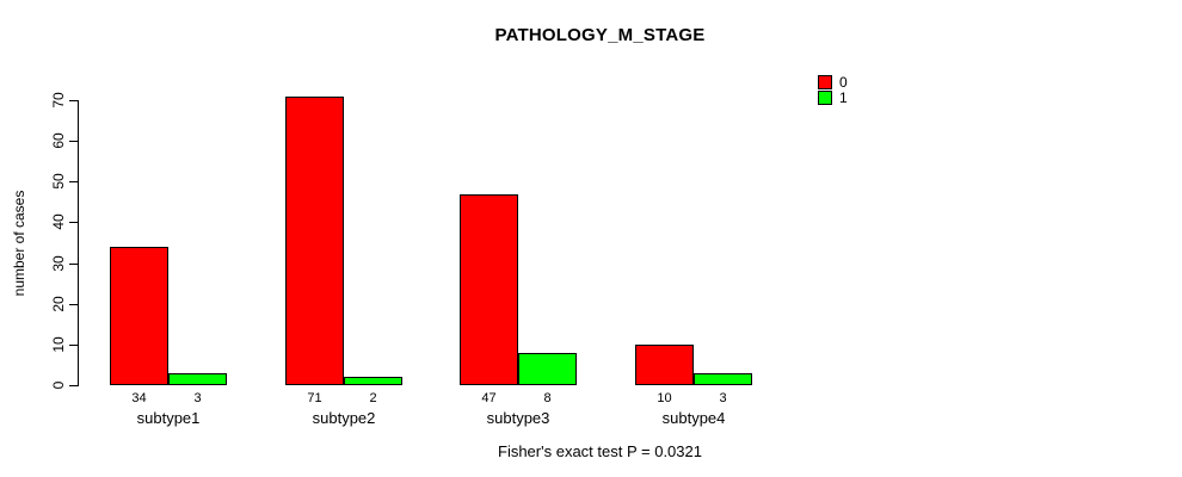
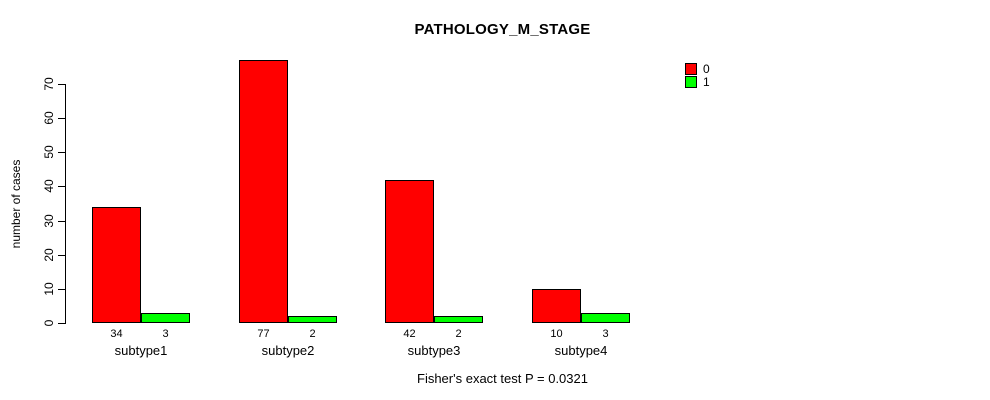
0/subtype2: 71 -> 77
0/subtype3: 47 -> 42
1/subtype3: 8 -> 2
